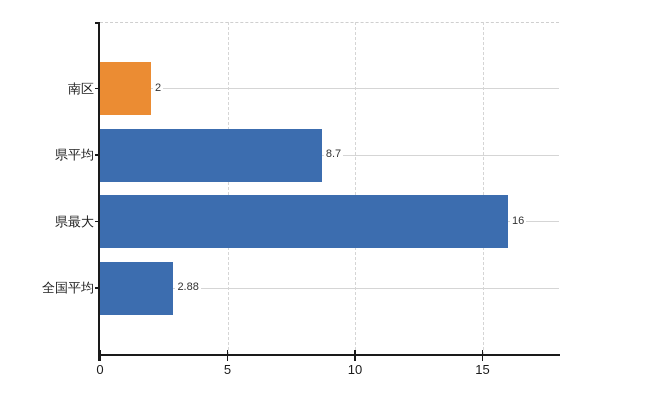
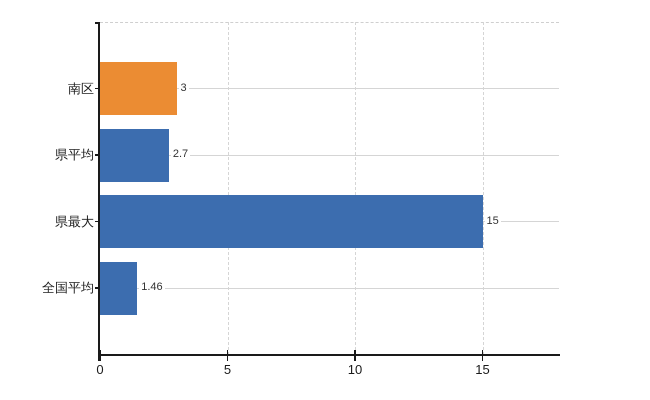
南区: 2 -> 3
県平均: 8.7 -> 2.7
県最大: 16 -> 15
全国平均: 2.88 -> 1.46
